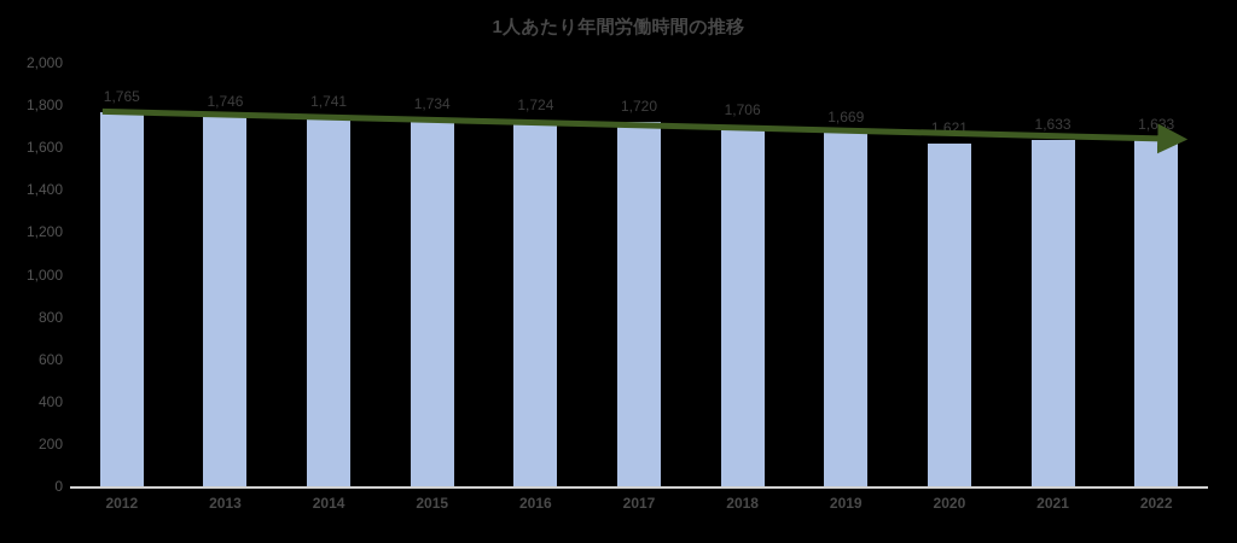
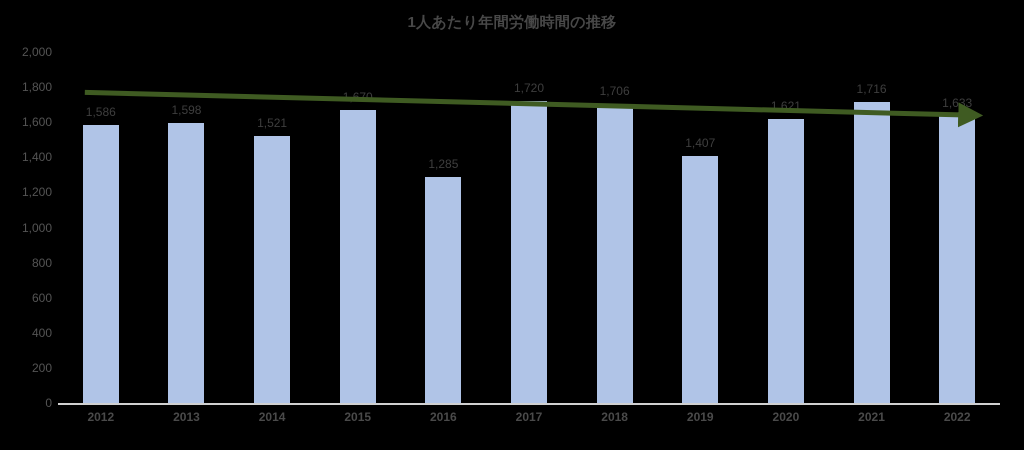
2012: 1,765 -> 1,586
2013: 1,746 -> 1,598
2014: 1,741 -> 1,521
2015: 1,734 -> 1,670
2016: 1,724 -> 1,285
2019: 1,669 -> 1,407
2021: 1,633 -> 1,716
